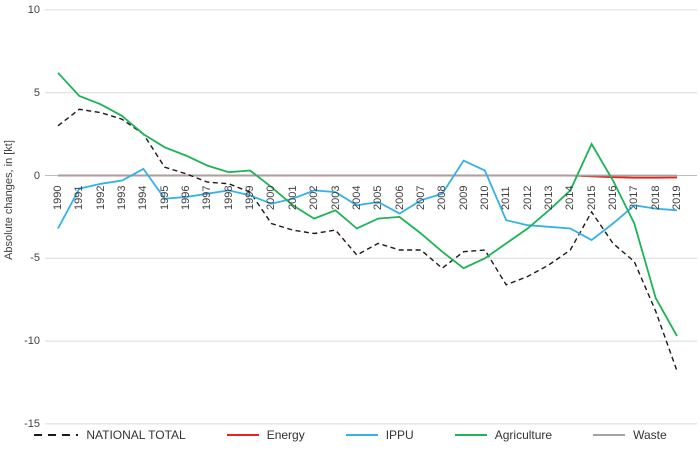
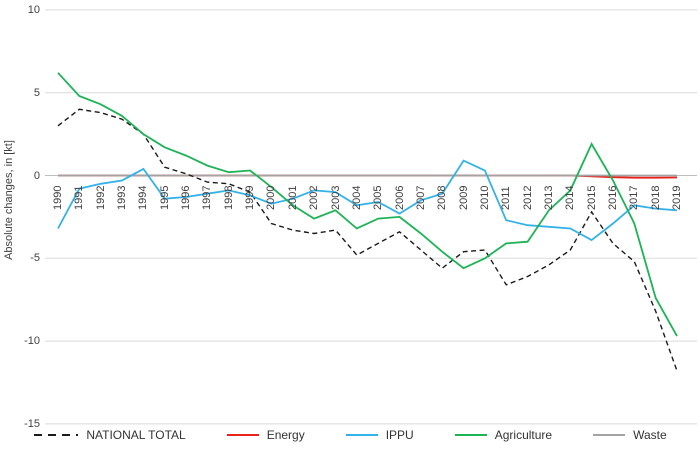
NATIONAL TOTAL/2006: -4.5 -> -3.4
Agriculture/2012: -3.2 -> -4.0
